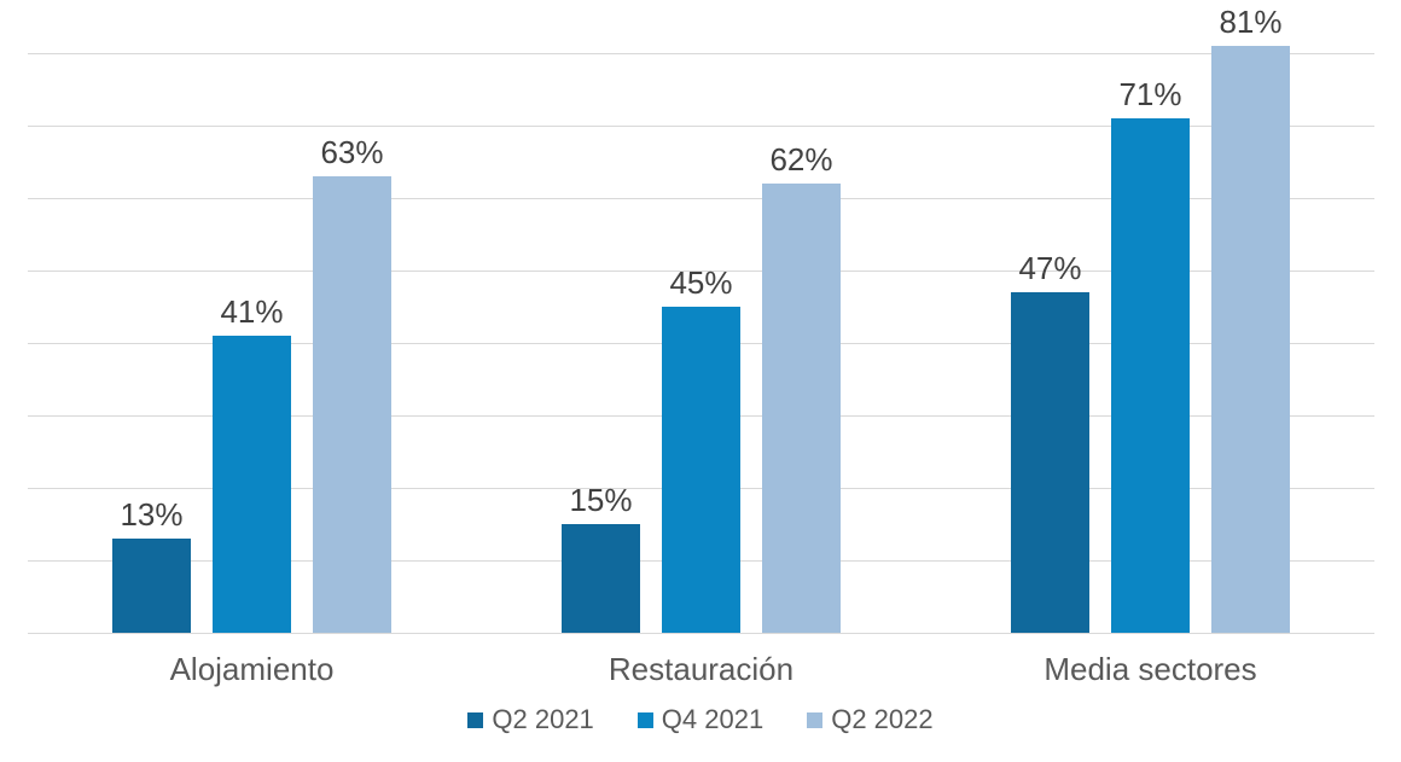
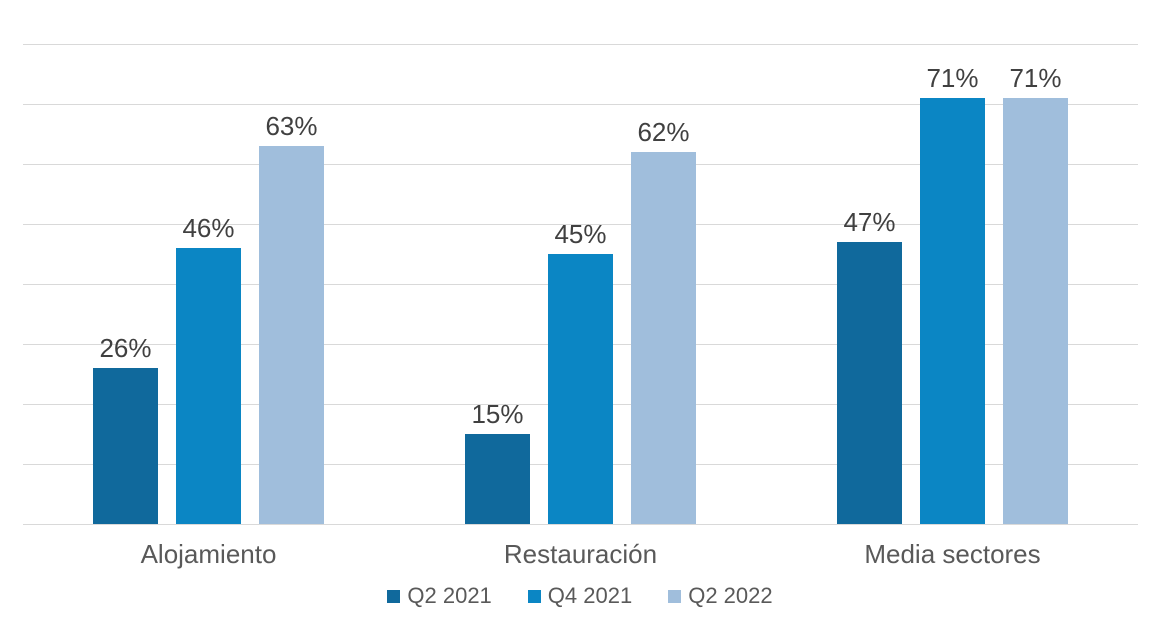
Q2 2021/Alojamiento: 13% -> 26%
Q4 2021/Alojamiento: 41% -> 46%
Q2 2022/Media sectores: 81% -> 71%
